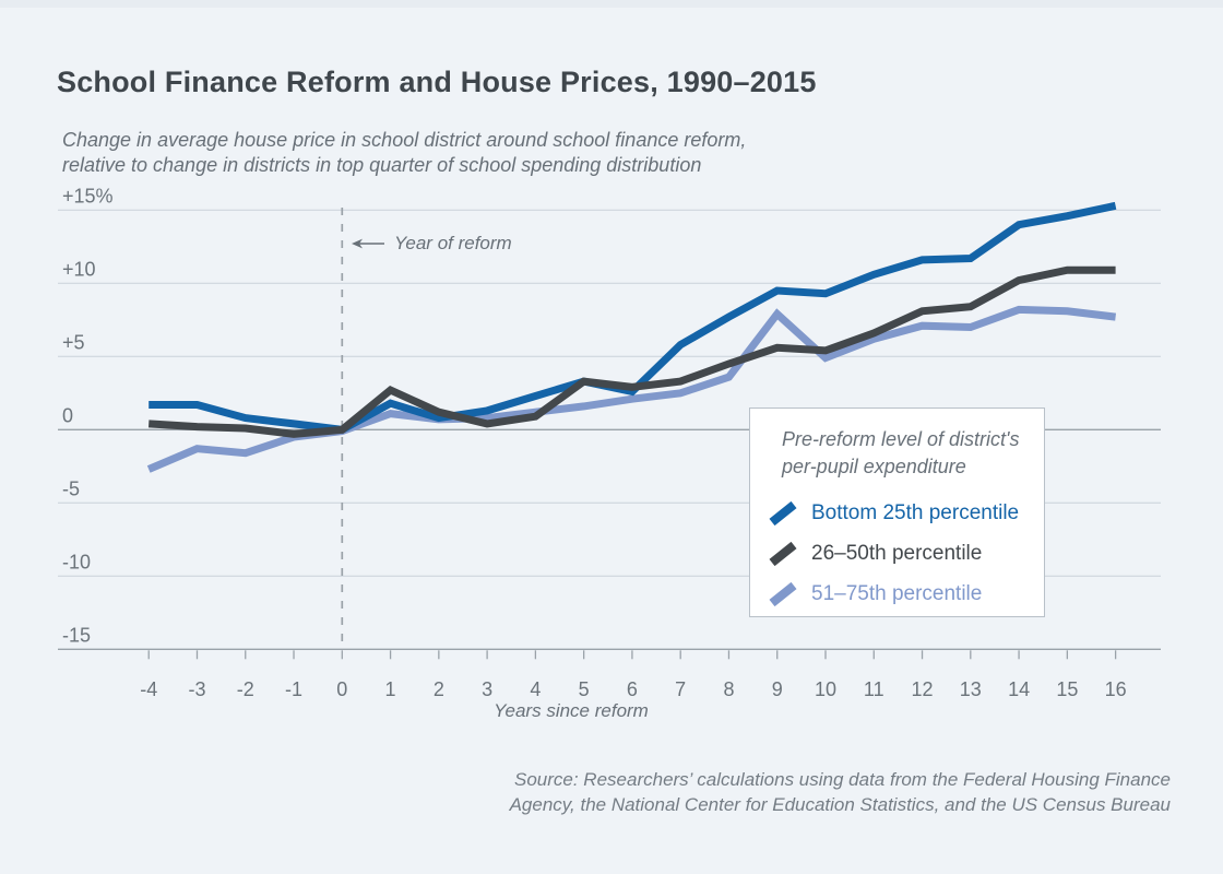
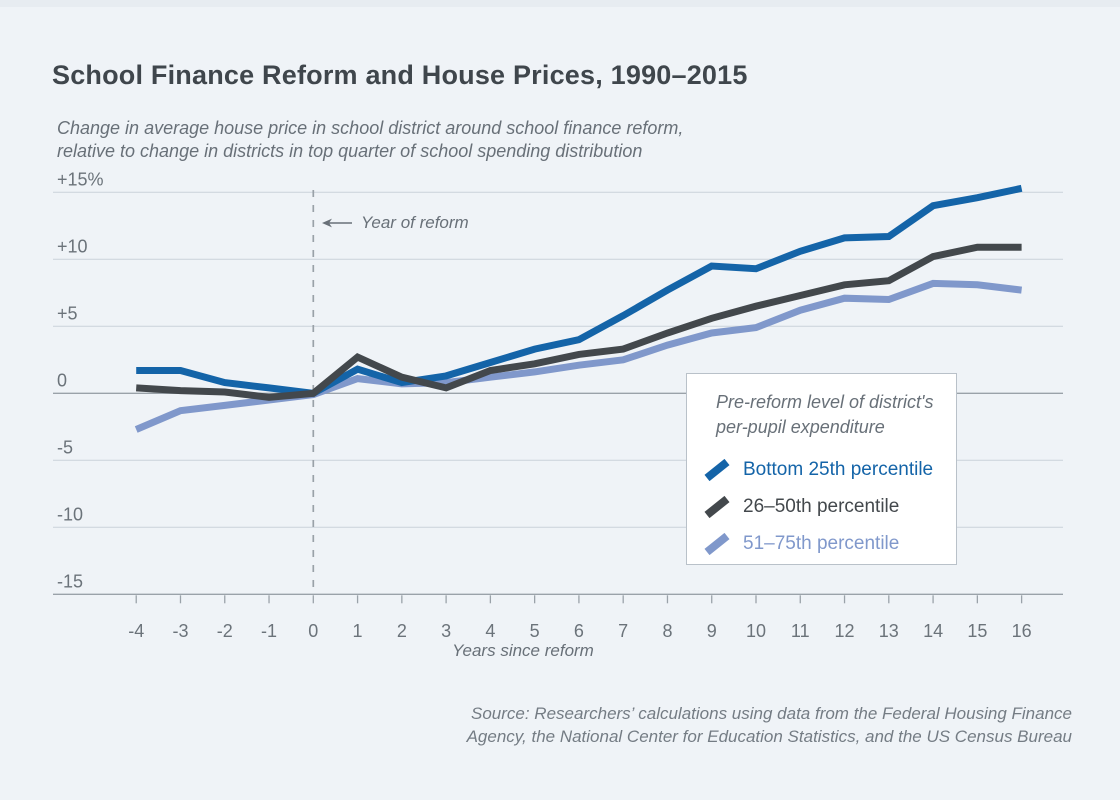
51–75th percentile/-2: -1.6% -> -0.9%
26–50th percentile/4: 0.9% -> 1.7%
26–50th percentile/5: 3.3% -> 2.2%
Bottom 25th percentile/6: 2.6% -> 4.0%
51–75th percentile/9: 7.9% -> 4.5%
26–50th percentile/10: 5.4% -> 6.5%
26–50th percentile/11: 6.6% -> 7.3%
